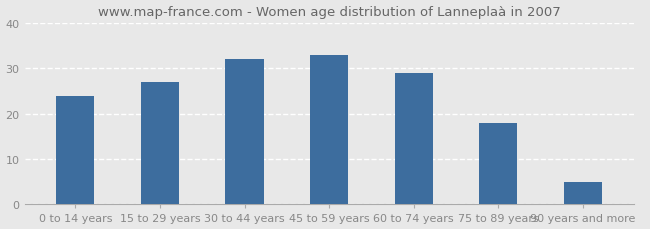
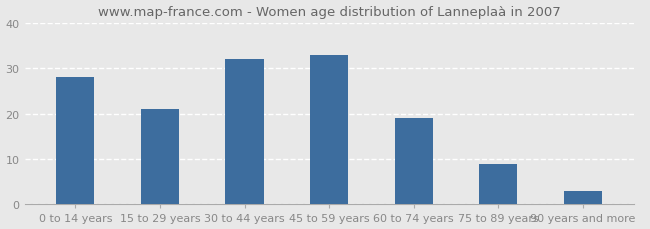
0 to 14 years: 24 -> 28
15 to 29 years: 27 -> 21
60 to 74 years: 29 -> 19
75 to 89 years: 18 -> 9
90 years and more: 5 -> 3
